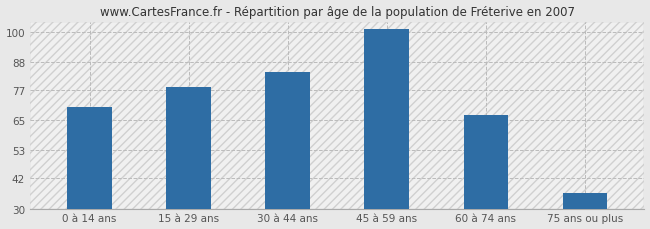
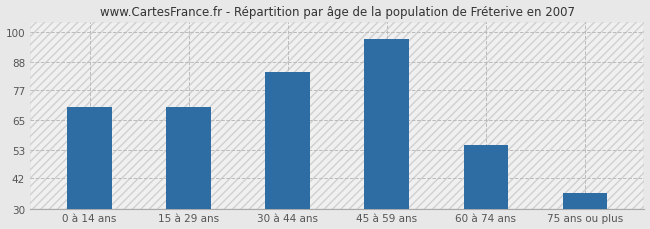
15 à 29 ans: 78 -> 70
45 à 59 ans: 101 -> 97
60 à 74 ans: 67 -> 55
